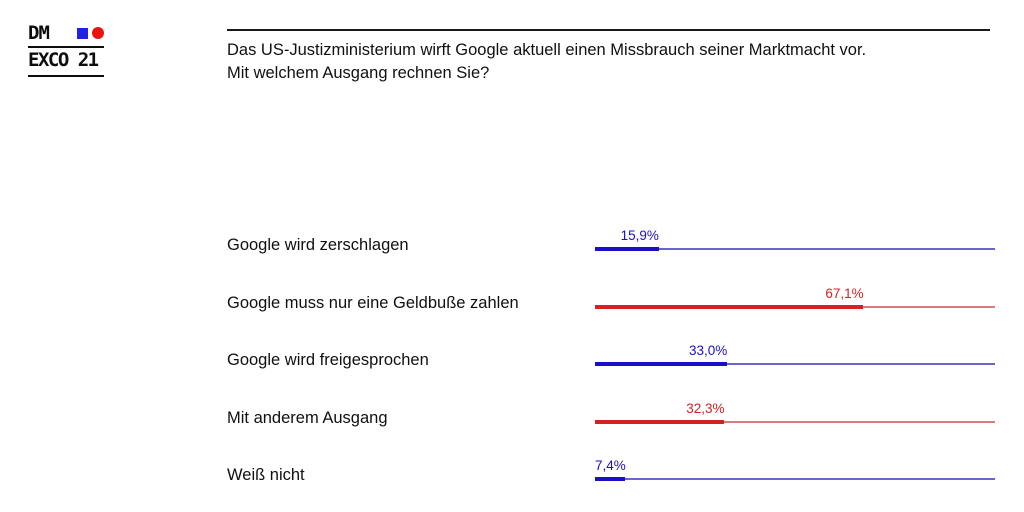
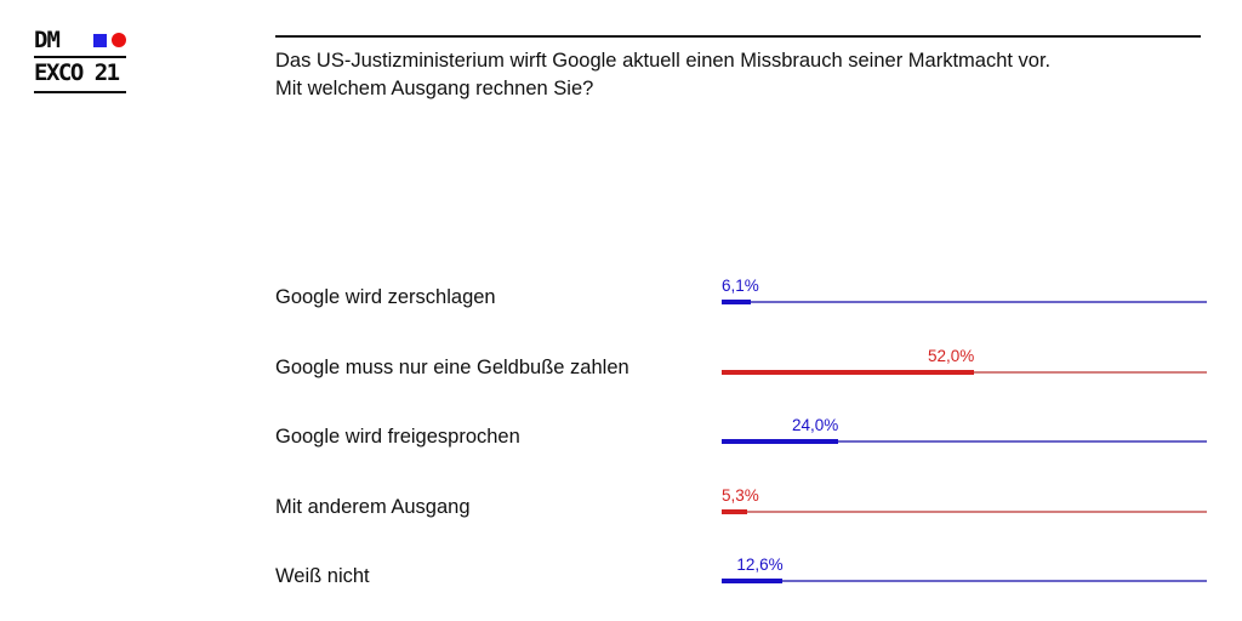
Google wird zerschlagen: 15,9% -> 6,1%
Google muss nur eine Geldbuße zahlen: 67,1% -> 52,0%
Google wird freigesprochen: 33,0% -> 24,0%
Mit anderem Ausgang: 32,3% -> 5,3%
Weiß nicht: 7,4% -> 12,6%
